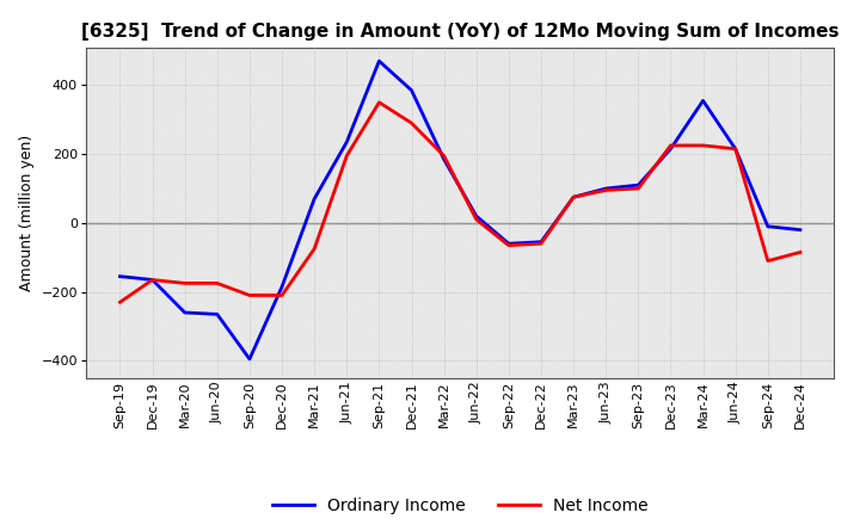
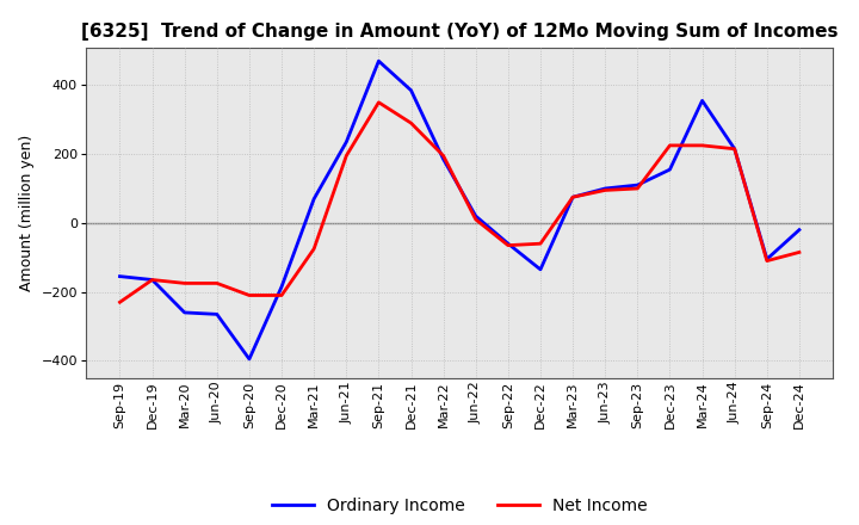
Ordinary Income/Dec-22: -55 -> -135
Ordinary Income/Dec-23: 215 -> 155
Ordinary Income/Sep-24: -10 -> -105
